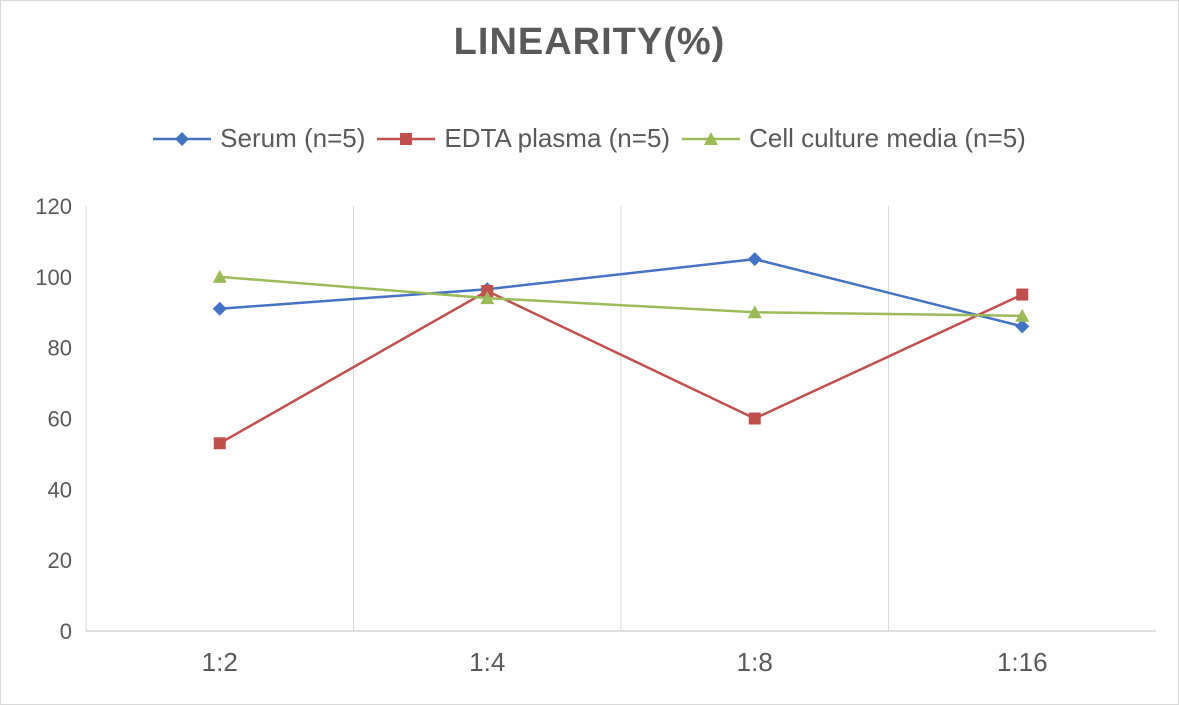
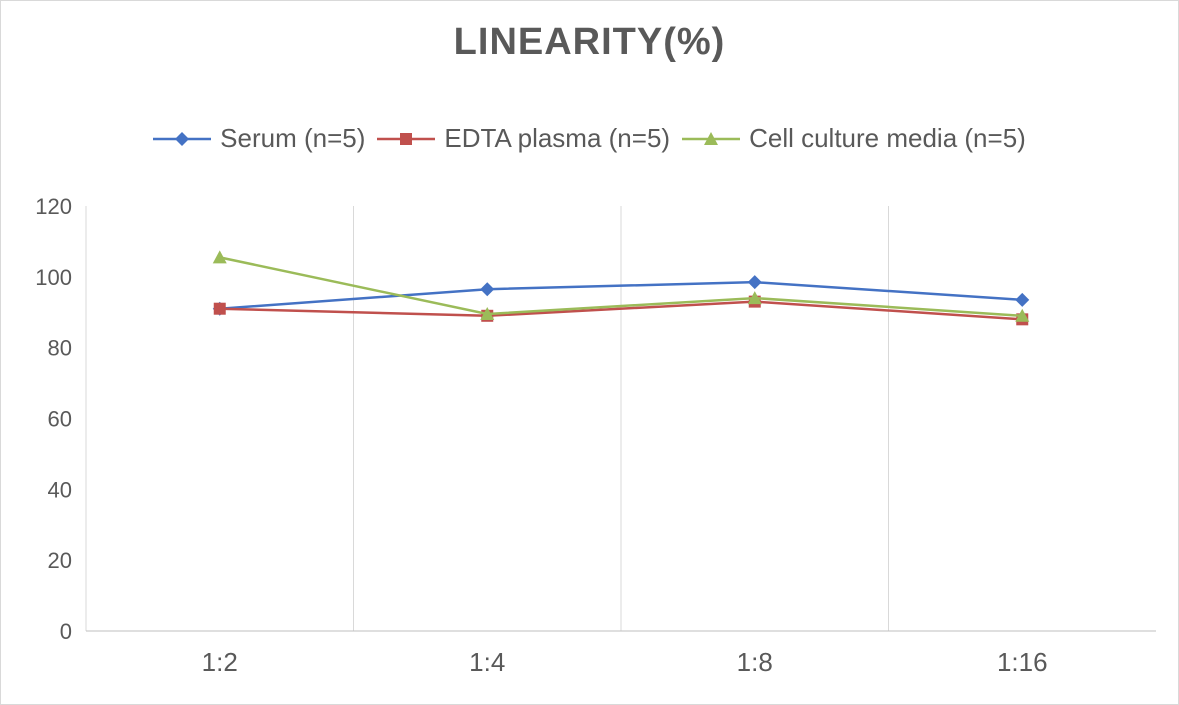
EDTA plasma (n=5)/1:2: 53 -> 91
Cell culture media (n=5)/1:2: 100 -> 106
EDTA plasma (n=5)/1:4: 96 -> 89
Cell culture media (n=5)/1:4: 94 -> 90
Serum (n=5)/1:8: 105 -> 98
EDTA plasma (n=5)/1:8: 60 -> 93
Cell culture media (n=5)/1:8: 90 -> 94
Serum (n=5)/1:16: 86 -> 94
EDTA plasma (n=5)/1:16: 95 -> 88
